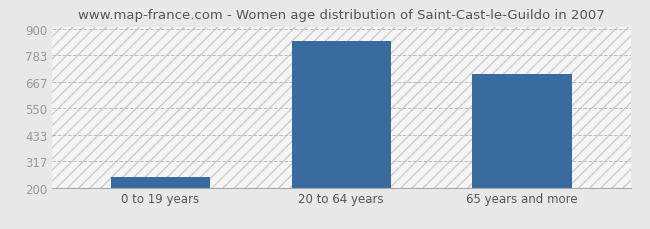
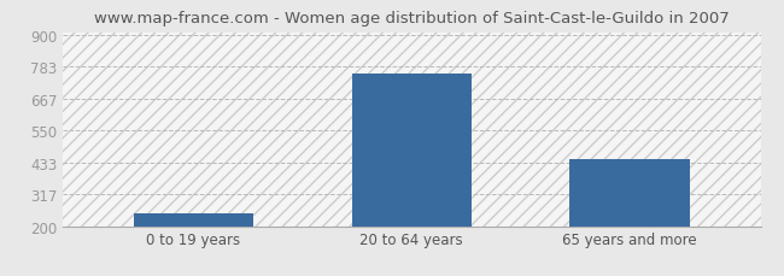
20 to 64 years: 845 -> 760
65 years and more: 700 -> 445
